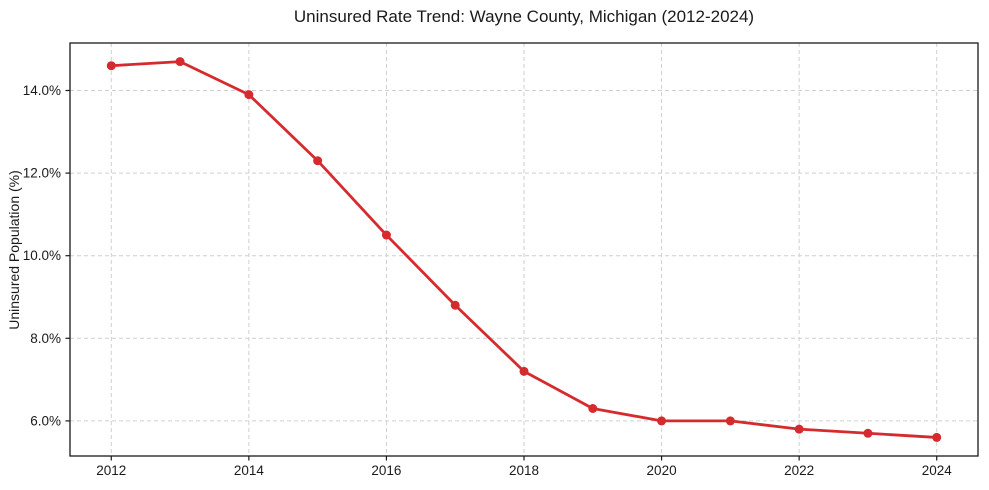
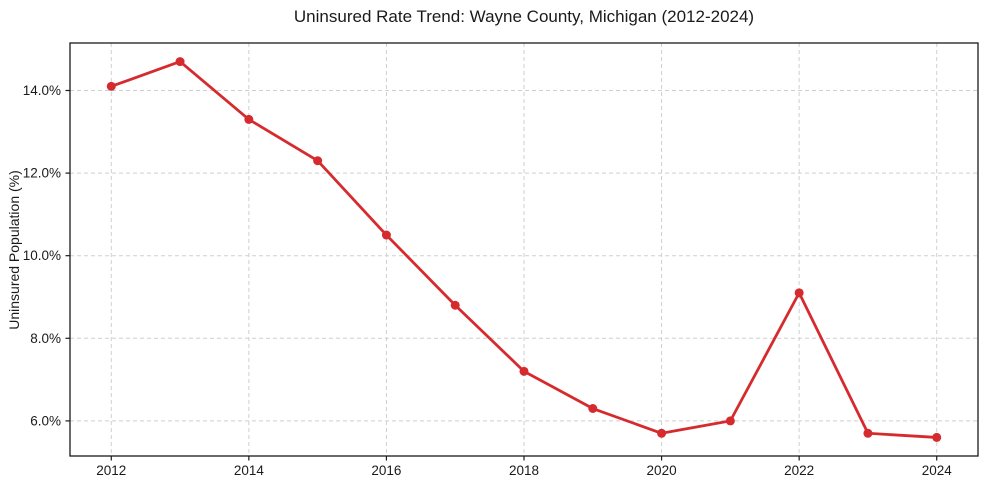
2012: 14.6% -> 14.1%
2014: 13.9% -> 13.3%
2020: 6.0% -> 5.7%
2022: 5.8% -> 9.1%
